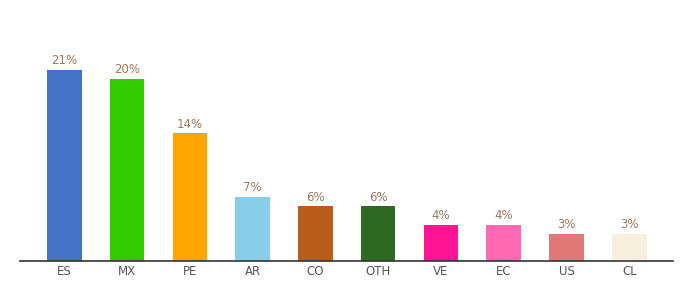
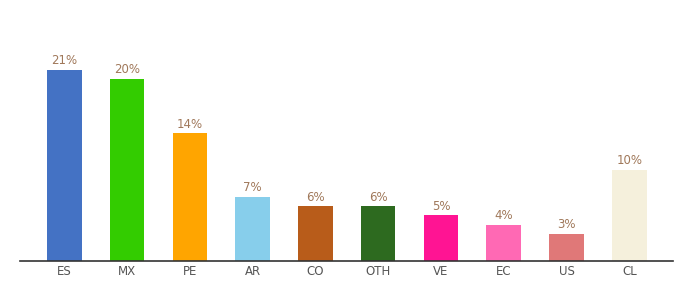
VE: 4% -> 5%
CL: 3% -> 10%
